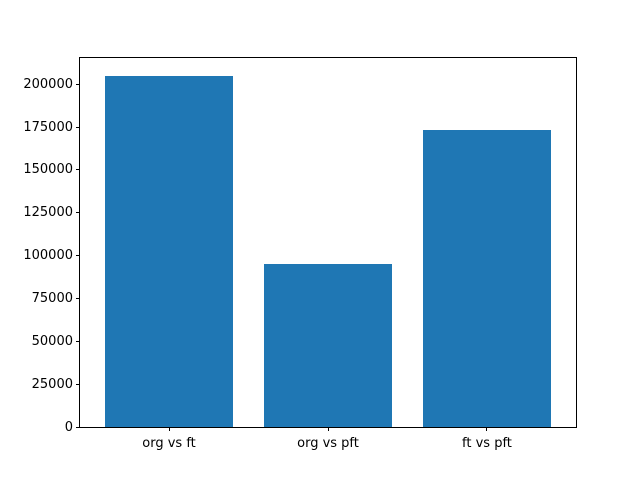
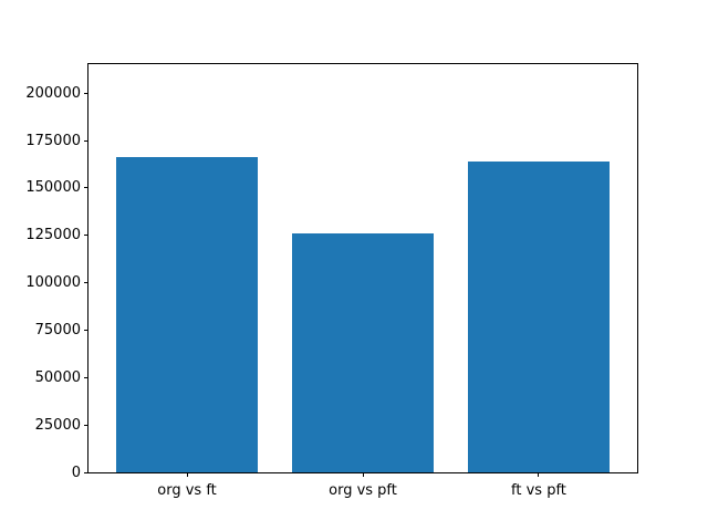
org vs ft: 205000 -> 166000
org vs pft: 95000 -> 126000
ft vs pft: 173000 -> 164000
